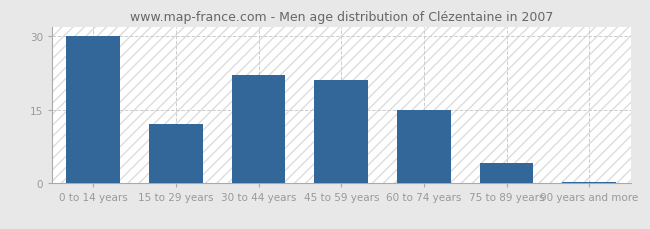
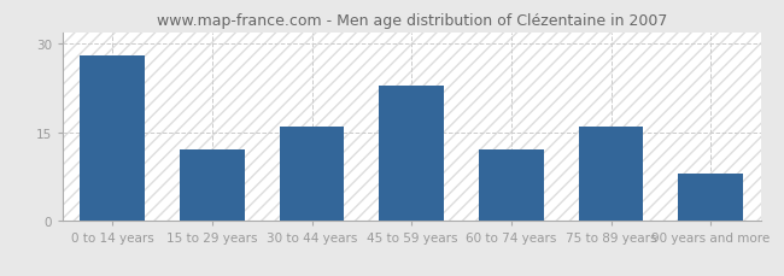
0 to 14 years: 30.0 -> 28.0
30 to 44 years: 22.0 -> 16.0
45 to 59 years: 21.0 -> 23.0
60 to 74 years: 15.0 -> 12.0
75 to 89 years: 4.0 -> 16.0
90 years and more: 0.3 -> 8.0
